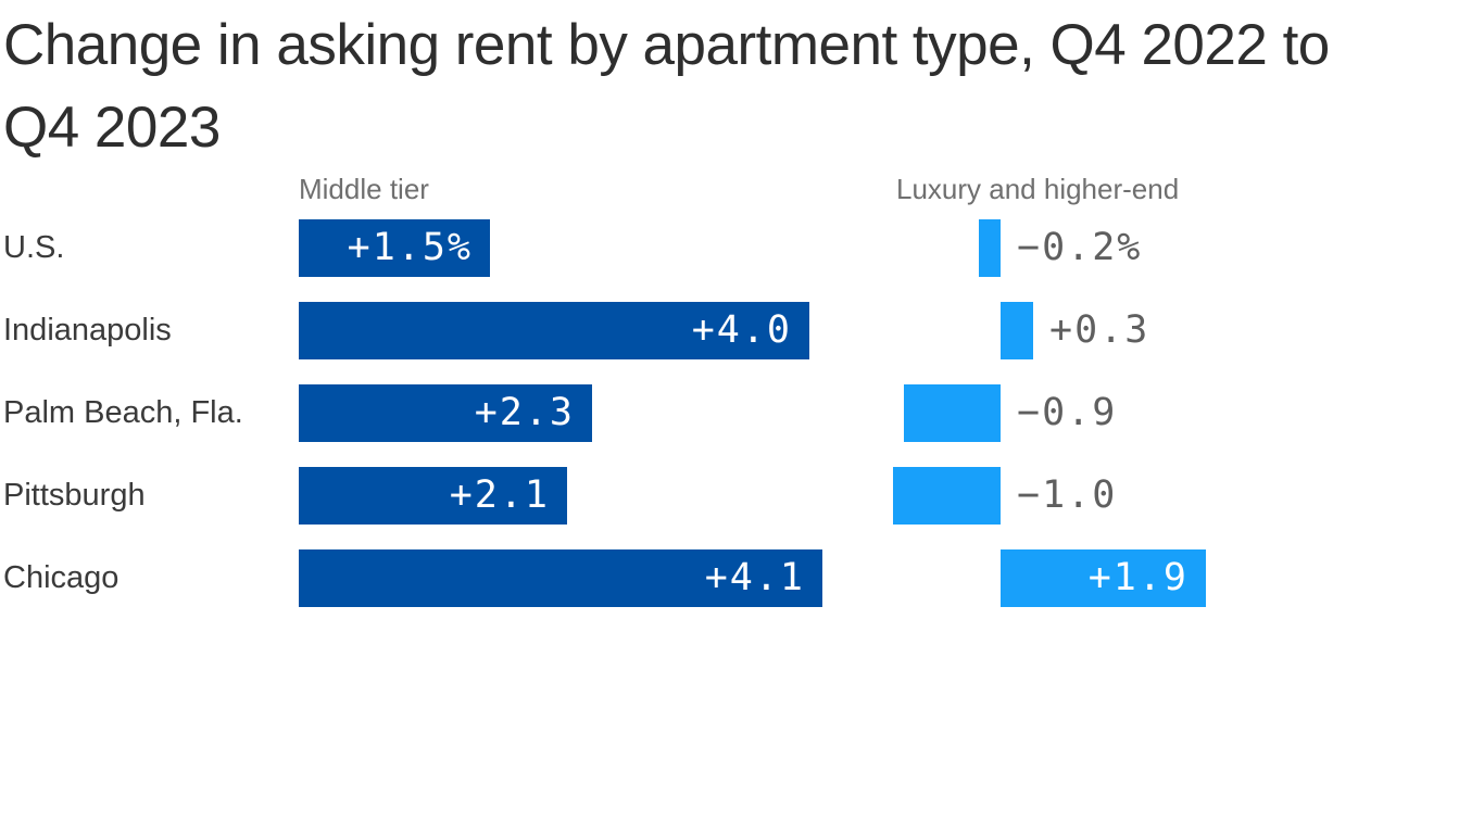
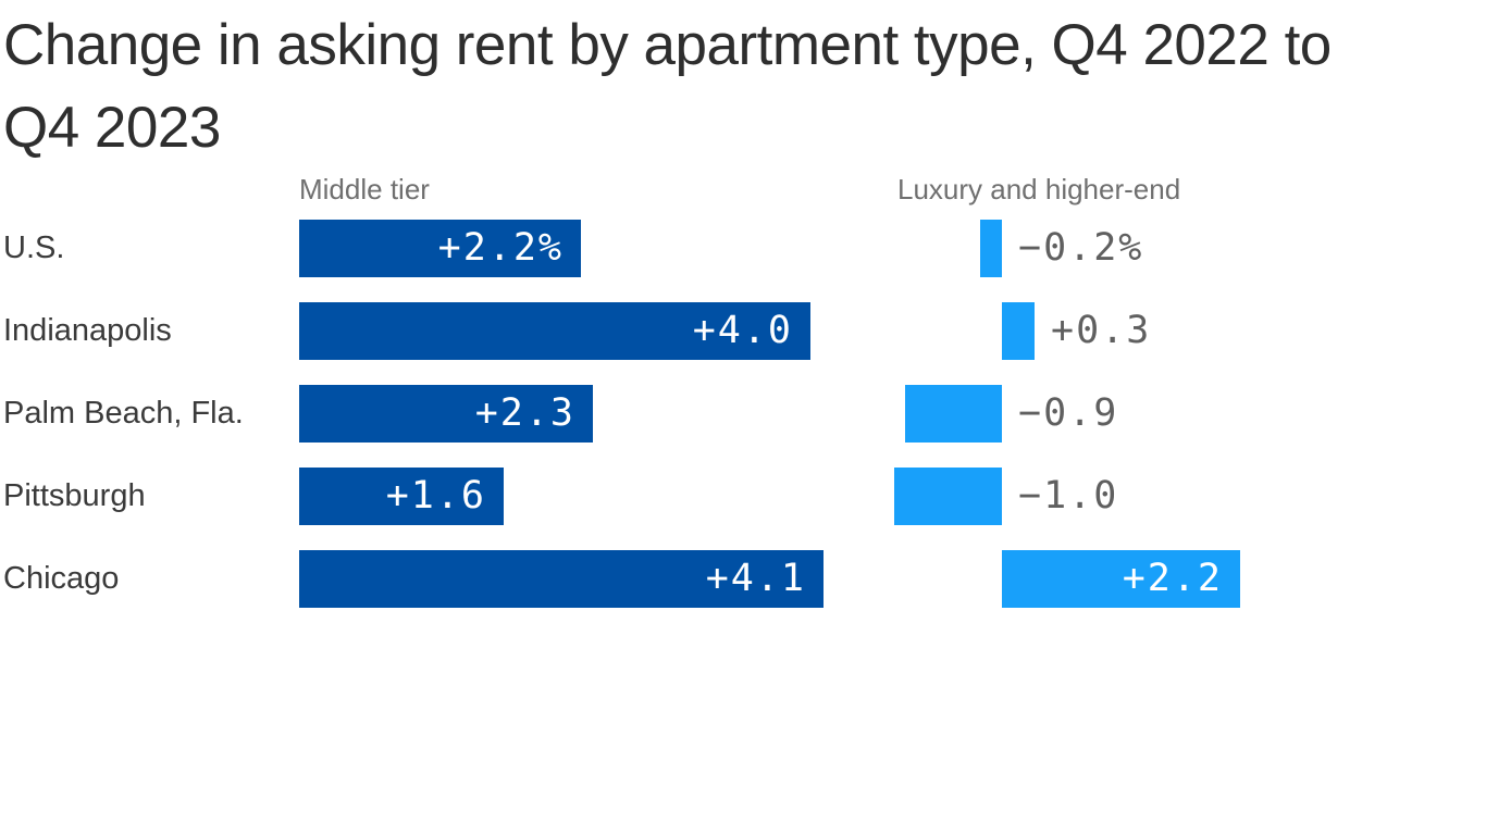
Middle tier/U.S.: +1.5% -> +2.2%
Middle tier/Pittsburgh: +2.1 -> +1.6
Luxury and higher-end/Chicago: +1.9 -> +2.2
